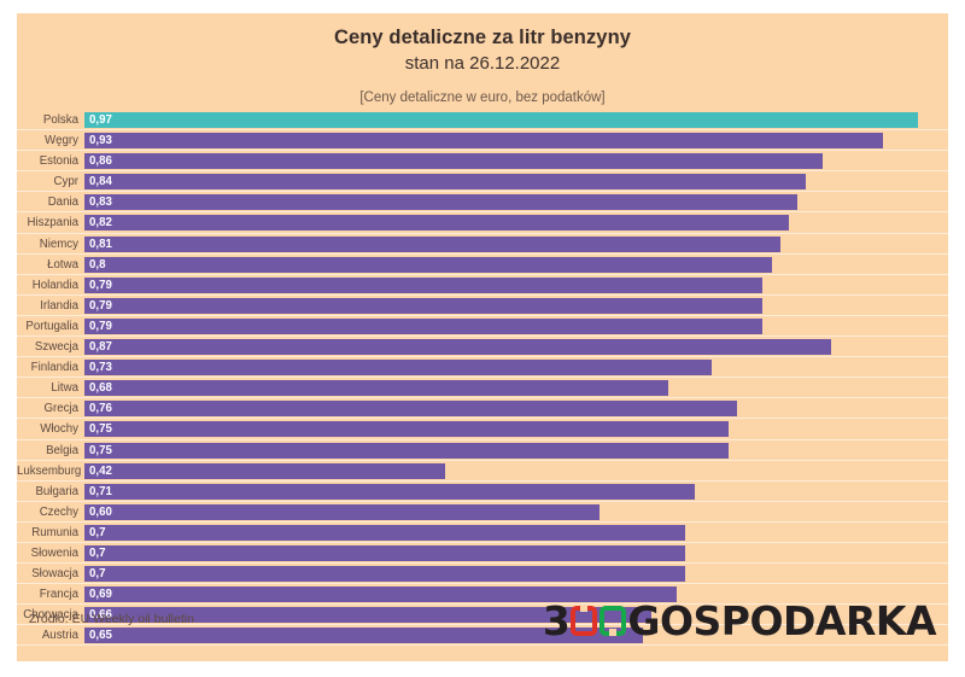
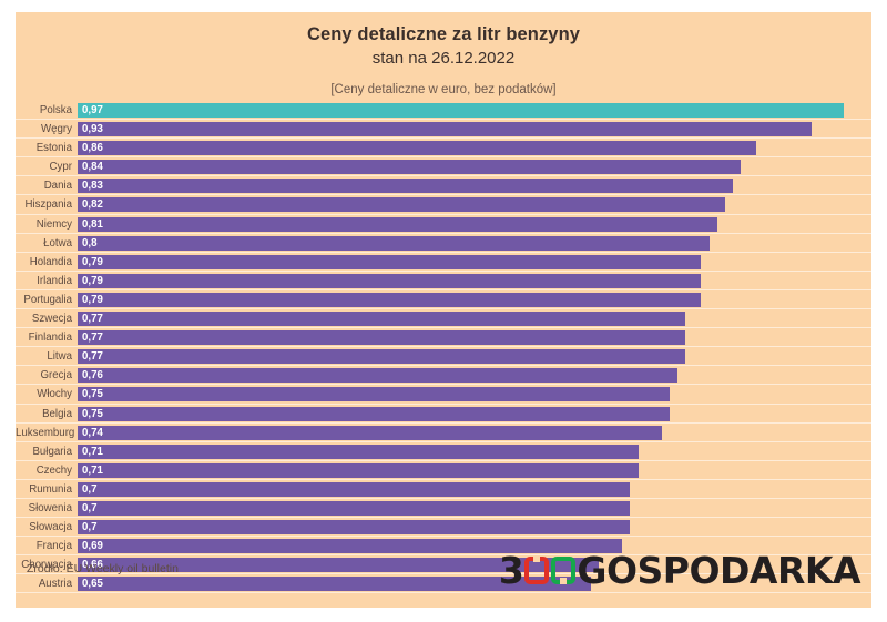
Szwecja: 0,87 -> 0,77
Finlandia: 0,73 -> 0,77
Litwa: 0,68 -> 0,77
Luksemburg: 0,42 -> 0,74
Czechy: 0,60 -> 0,71
